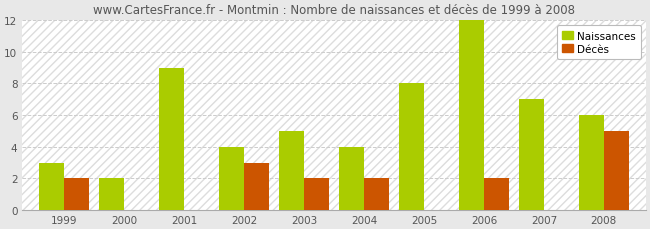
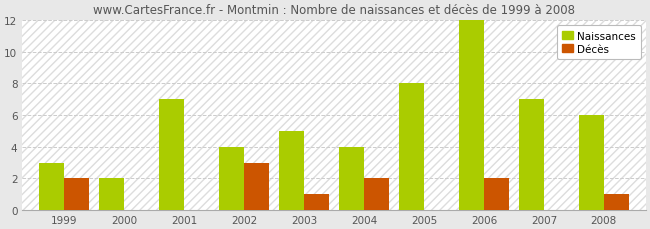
Naissances/2001: 9 -> 7
Décès/2003: 2 -> 1
Décès/2008: 5 -> 1
